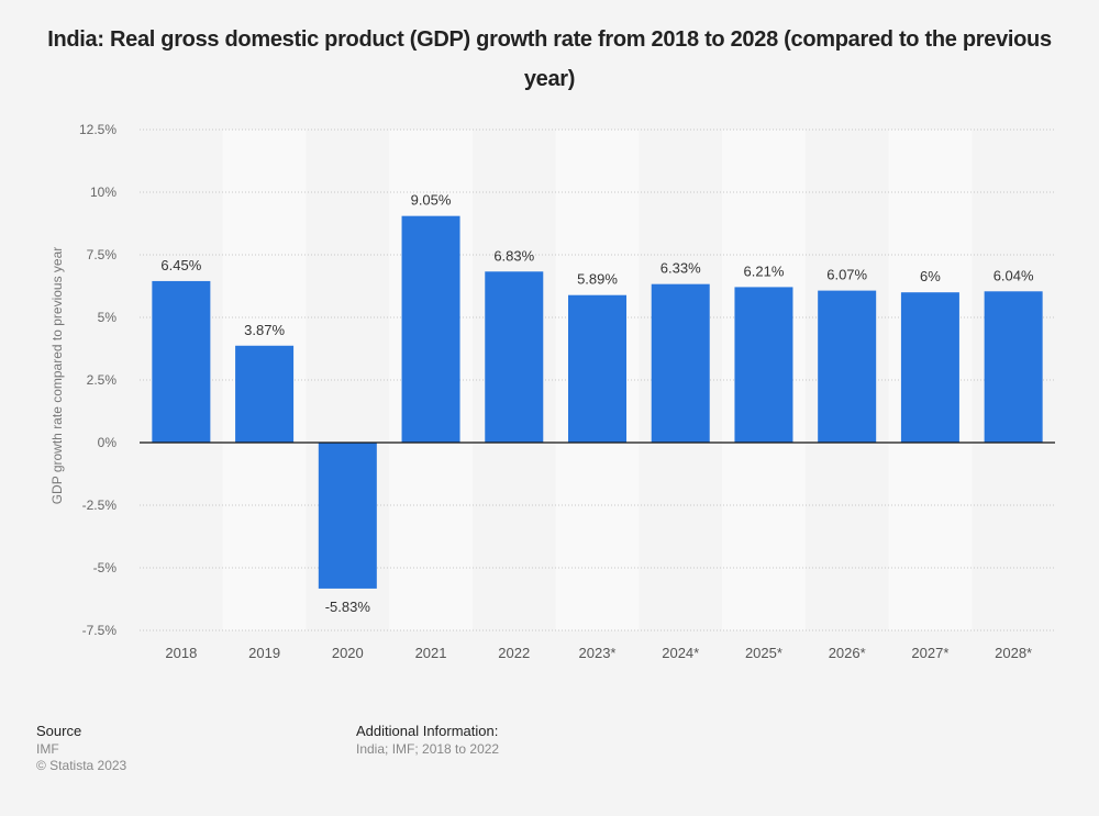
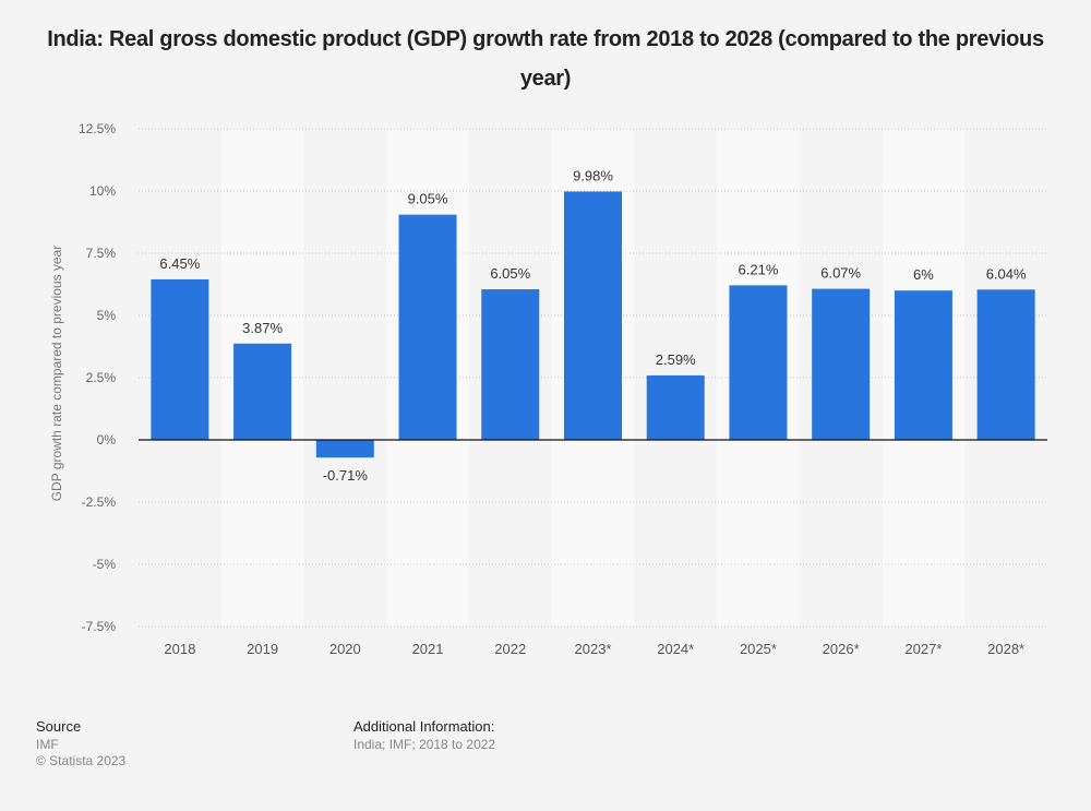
2020: -5.83% -> -0.71%
2022: 6.83% -> 6.05%
2023*: 5.89% -> 9.98%
2024*: 6.33% -> 2.59%
